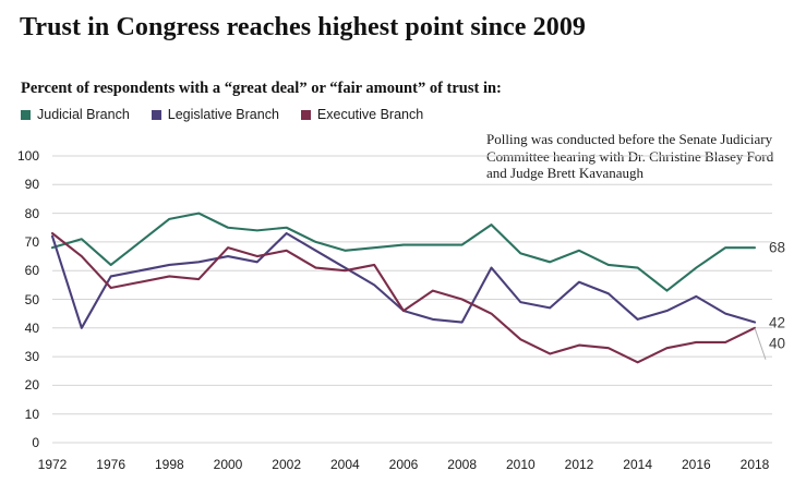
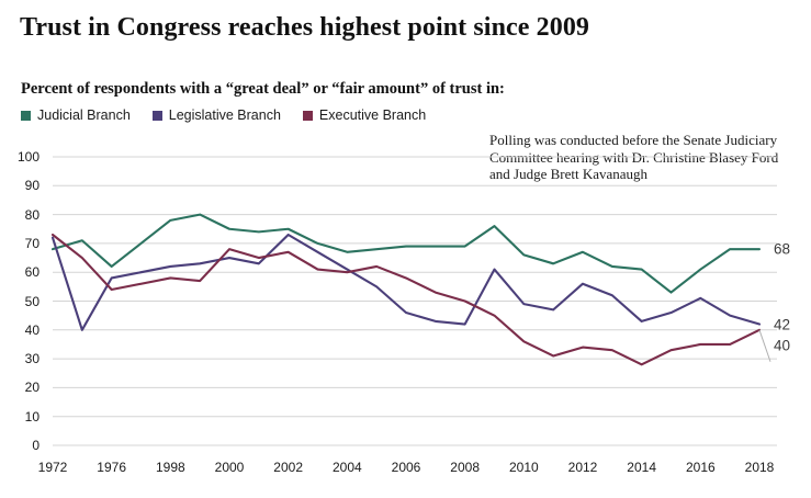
Executive Branch/2006: 46 -> 58
